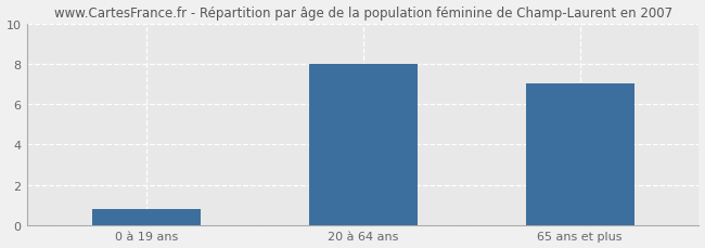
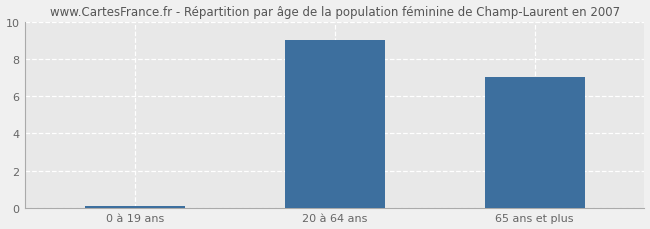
0 à 19 ans: 0.8 -> 0.1
20 à 64 ans: 8.0 -> 9.0
